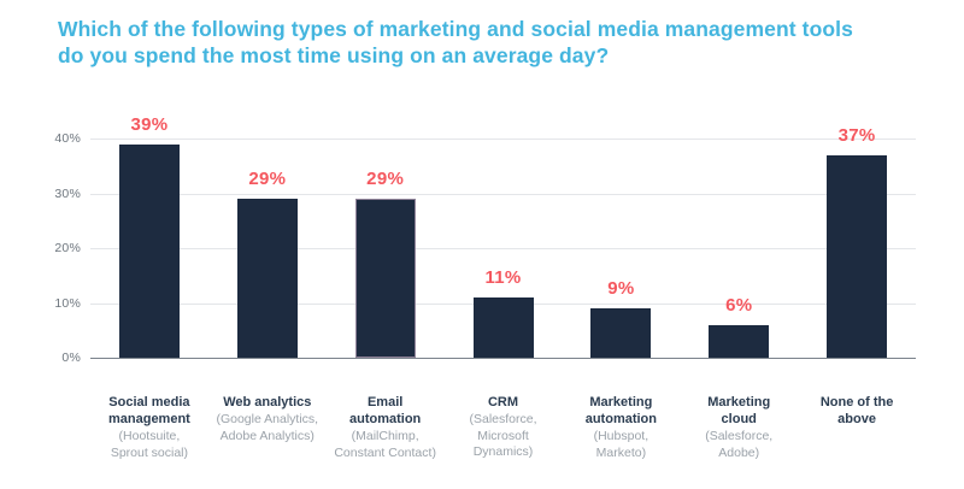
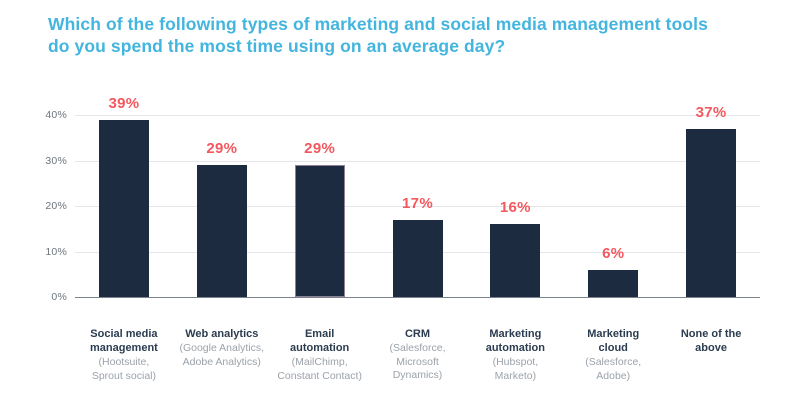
CRM: 11% -> 17%
Marketing automation: 9% -> 16%
